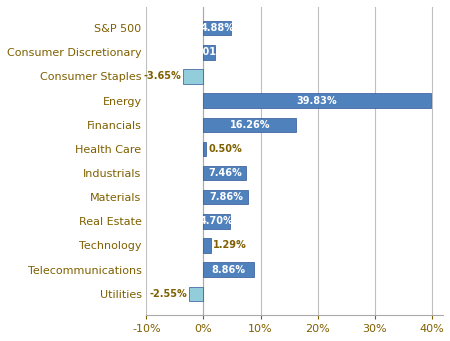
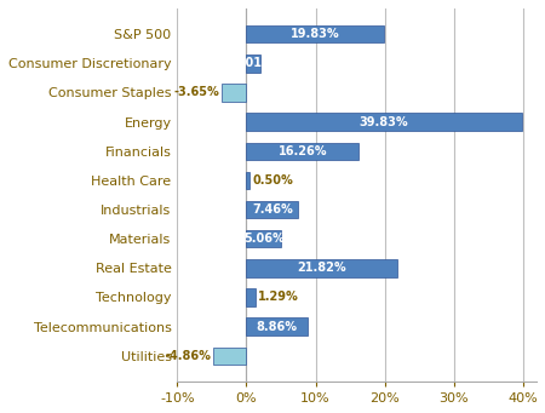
S&P 500: 4.88% -> 19.83%
Materials: 7.86% -> 5.06%
Real Estate: 4.70% -> 21.82%
Utilities: -2.55% -> -4.86%
